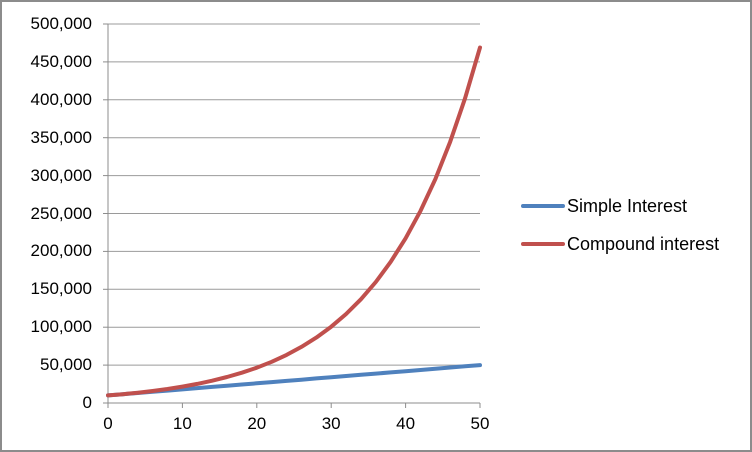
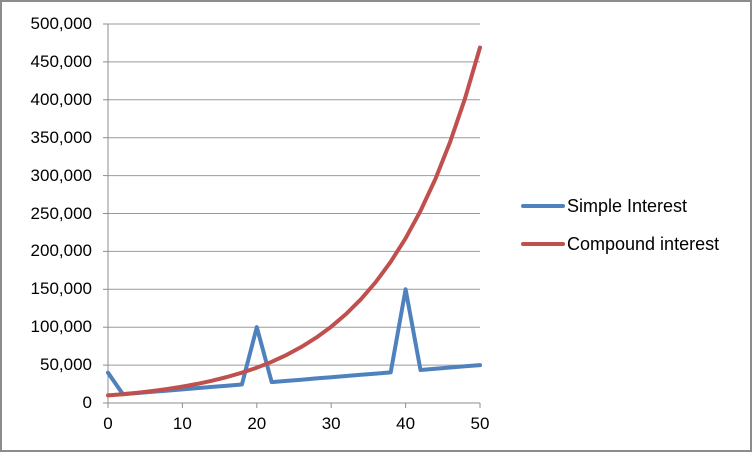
Simple Interest/0: 10000 -> 40000
Simple Interest/20: 30000 -> 100000
Simple Interest/40: 40000 -> 150000
